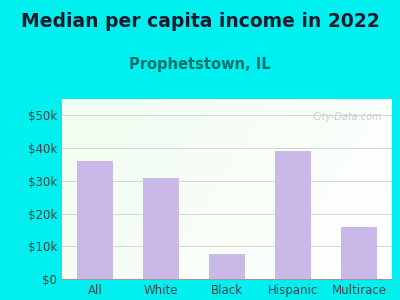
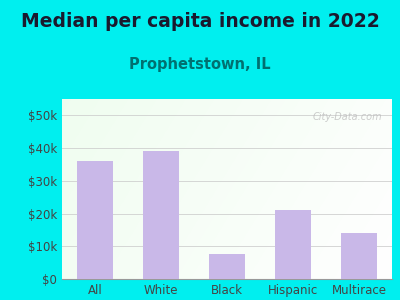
White: $31.0k -> $39.0k
Hispanic: $39.0k -> $21.0k
Multirace: $16.0k -> $14.0k
